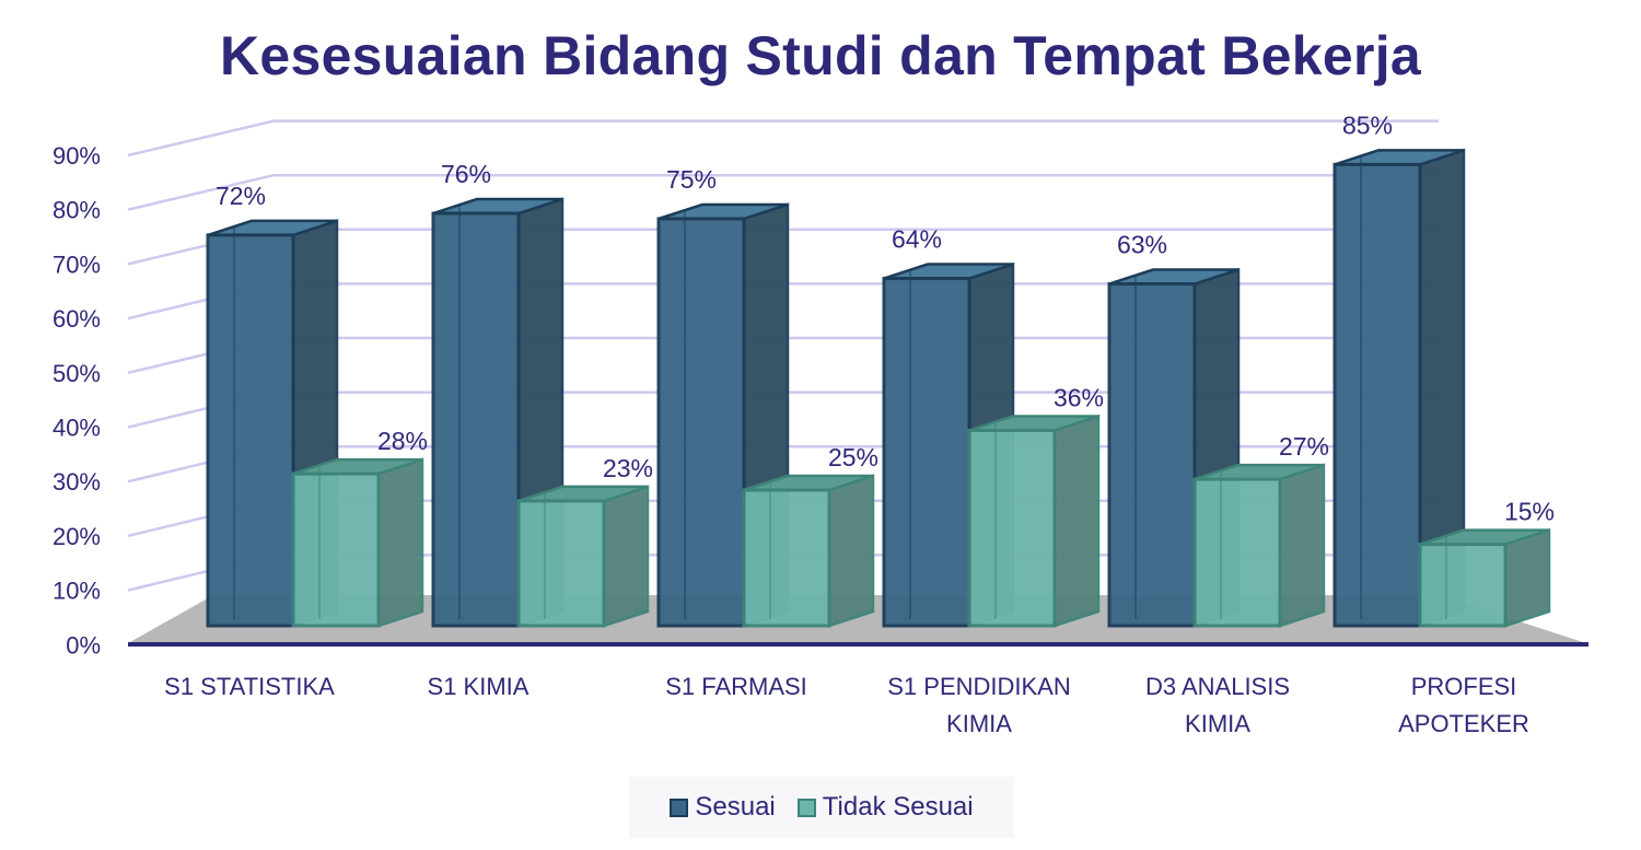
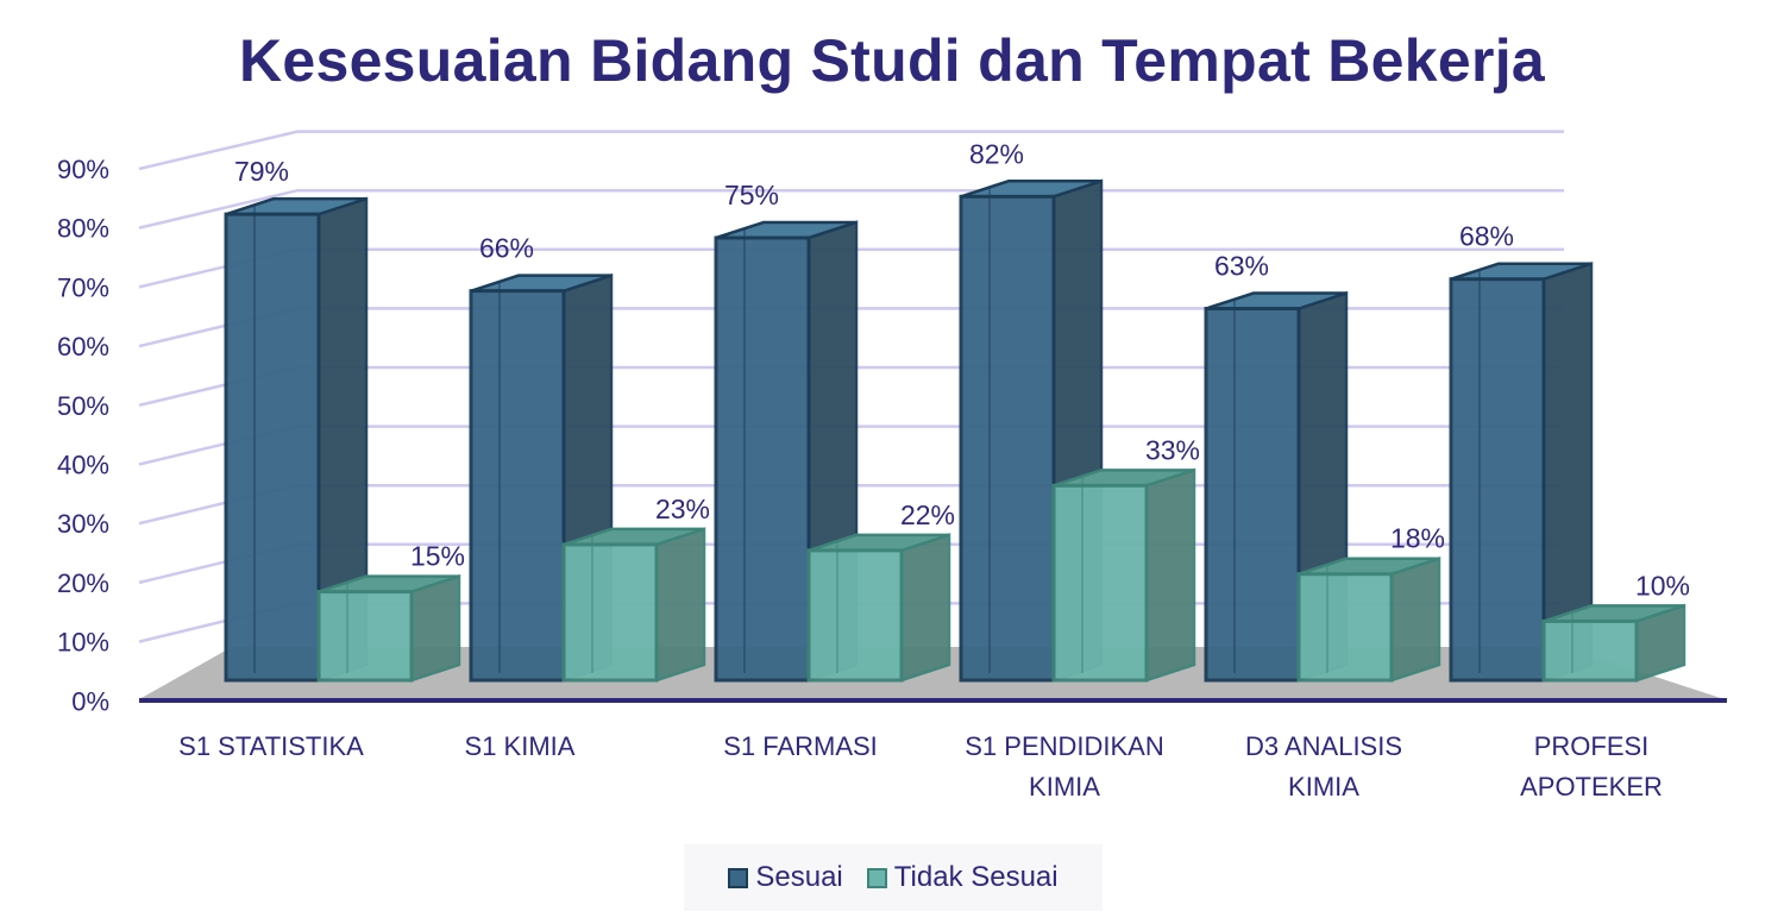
Sesuai/S1 STATISTIKA: 72% -> 79%
Tidak Sesuai/S1 STATISTIKA: 28% -> 15%
Sesuai/S1 KIMIA: 76% -> 66%
Tidak Sesuai/S1 FARMASI: 25% -> 22%
Sesuai/S1 PENDIDIKAN KIMIA: 64% -> 82%
Tidak Sesuai/S1 PENDIDIKAN KIMIA: 36% -> 33%
Tidak Sesuai/D3 ANALISIS KIMIA: 27% -> 18%
Sesuai/PROFESI APOTEKER: 85% -> 68%
Tidak Sesuai/PROFESI APOTEKER: 15% -> 10%
